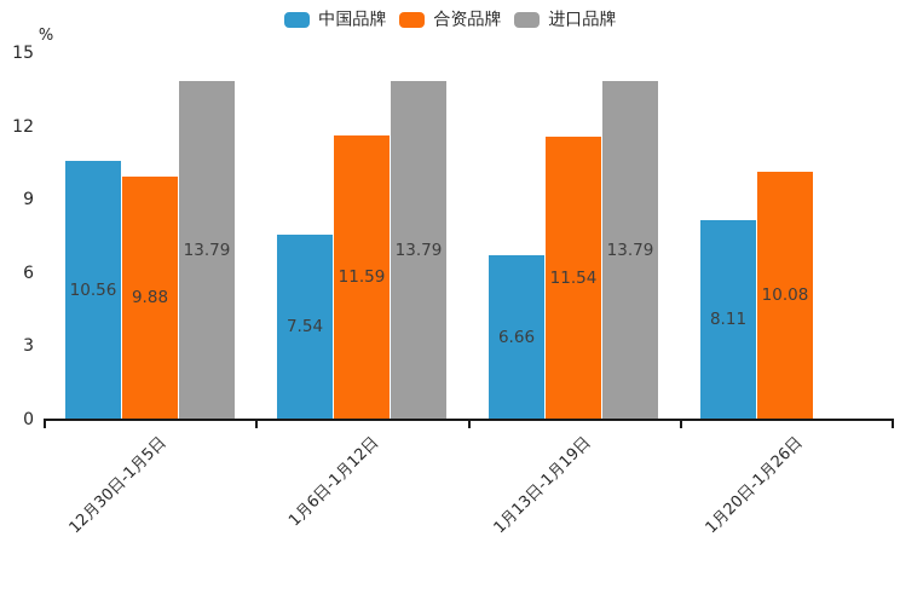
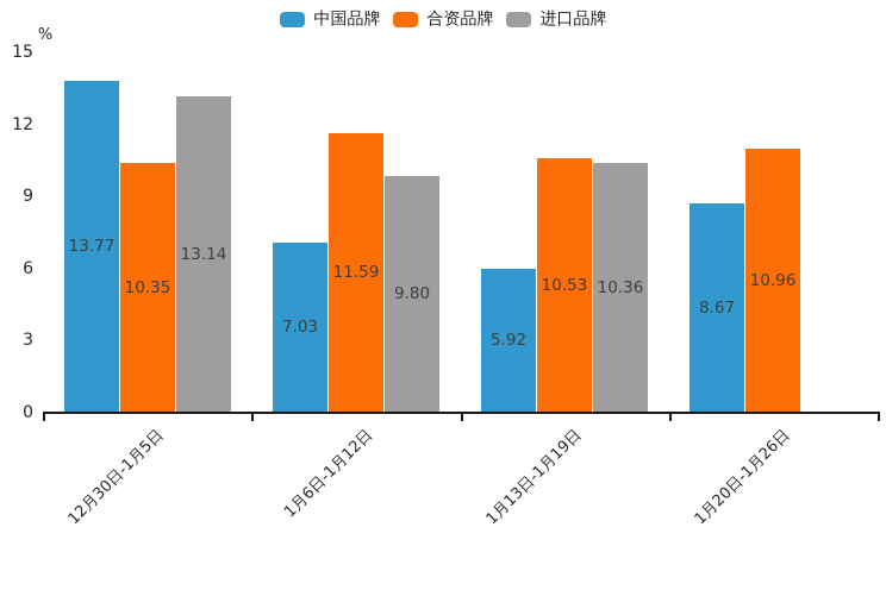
中国品牌/12月30日-1月5日: 10.56 -> 13.77
合资品牌/12月30日-1月5日: 9.88 -> 10.35
进口品牌/12月30日-1月5日: 13.79 -> 13.14
中国品牌/1月6日-1月12日: 7.54 -> 7.03
进口品牌/1月6日-1月12日: 13.79 -> 9.80
中国品牌/1月13日-1月19日: 6.66 -> 5.92
合资品牌/1月13日-1月19日: 11.54 -> 10.53
进口品牌/1月13日-1月19日: 13.79 -> 10.36
中国品牌/1月20日-1月26日: 8.11 -> 8.67
合资品牌/1月20日-1月26日: 10.08 -> 10.96
